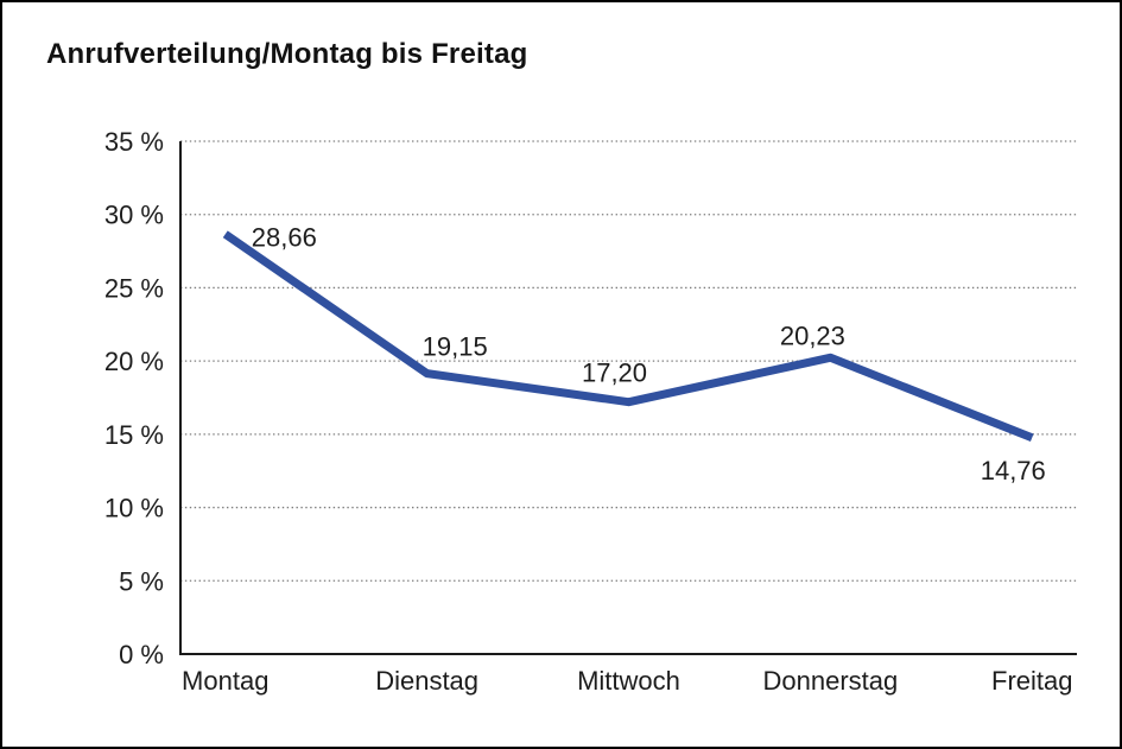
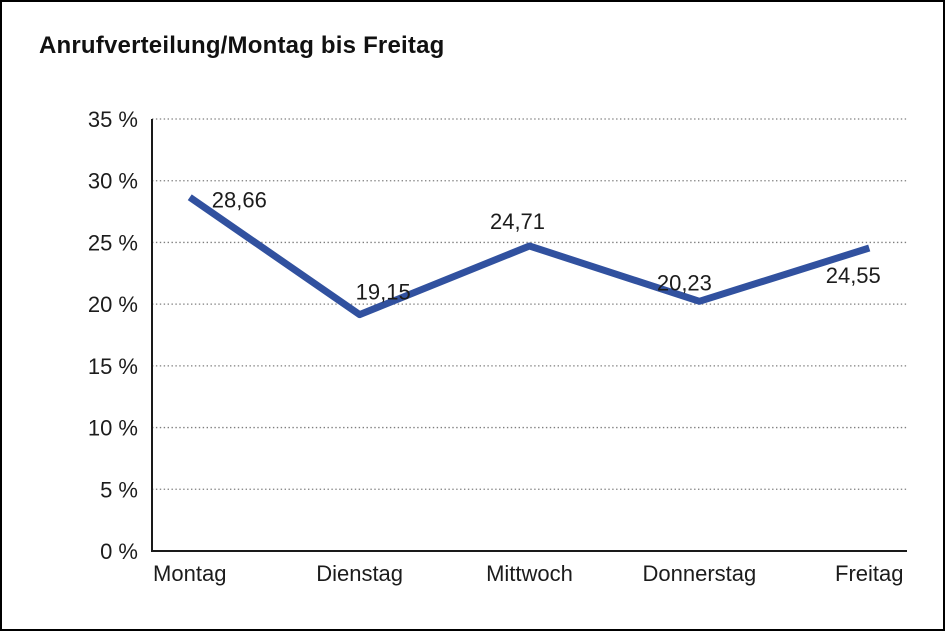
Mittwoch: 17,20 -> 24,71
Freitag: 14,76 -> 24,55
